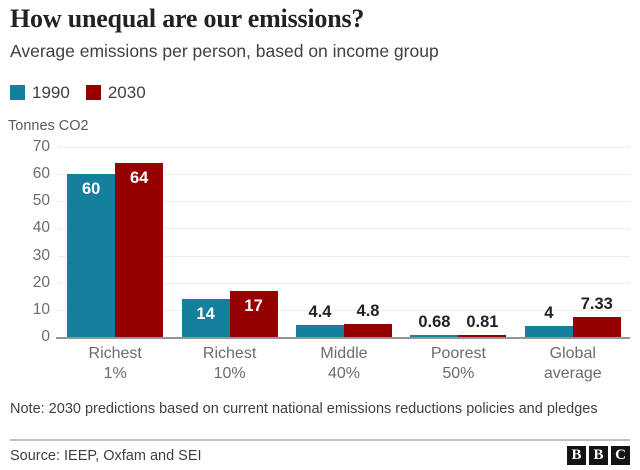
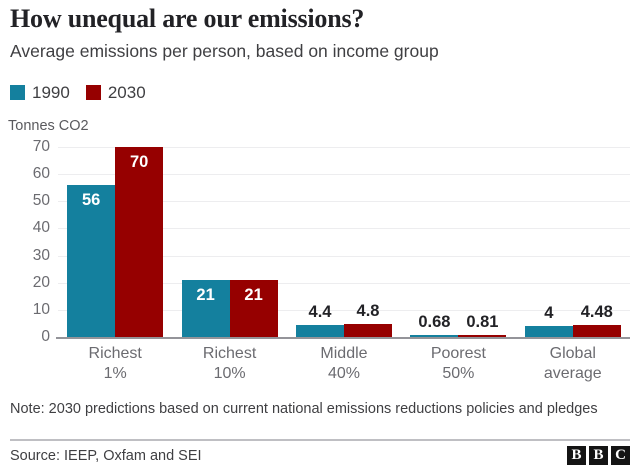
1990/Richest 1%: 60 -> 56
2030/Richest 1%: 64 -> 70
1990/Richest 10%: 14 -> 21
2030/Richest 10%: 17 -> 21
2030/Global average: 7.33 -> 4.48
